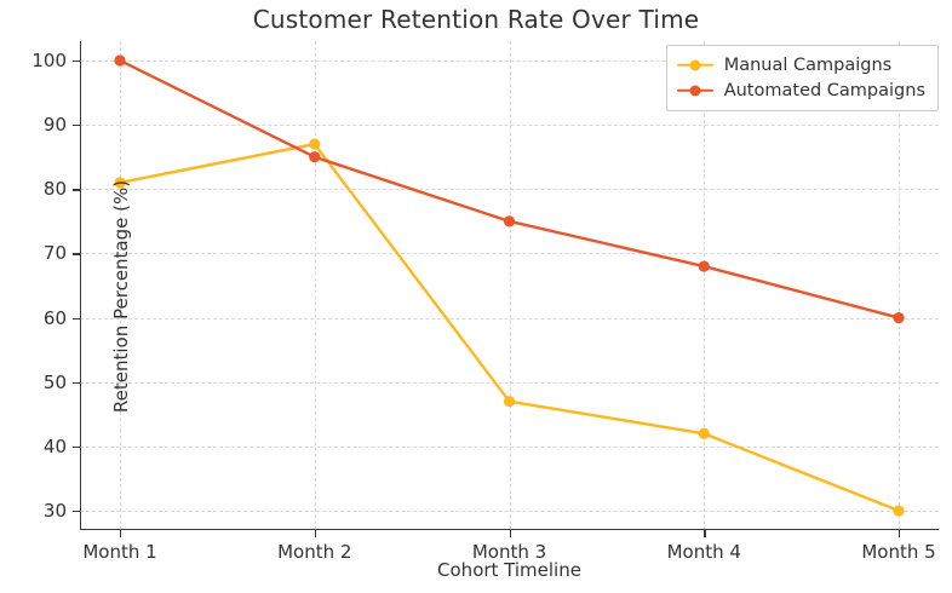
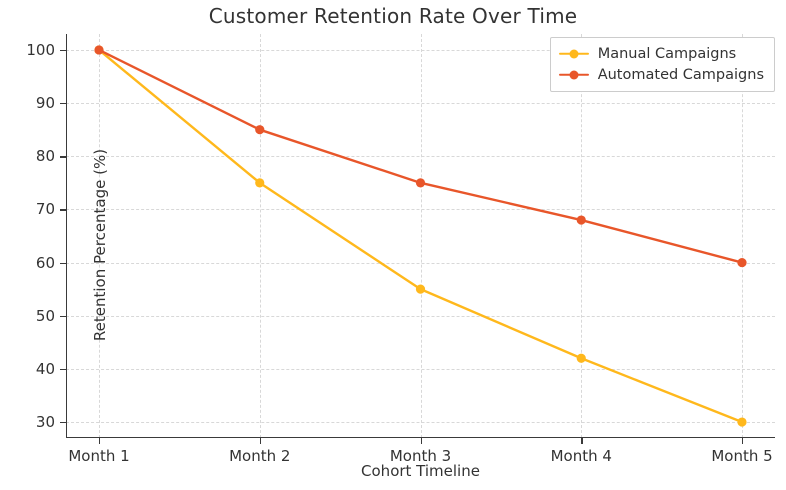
Manual Campaigns/Month 1: 81 -> 100
Manual Campaigns/Month 2: 87 -> 75
Manual Campaigns/Month 3: 47 -> 55
